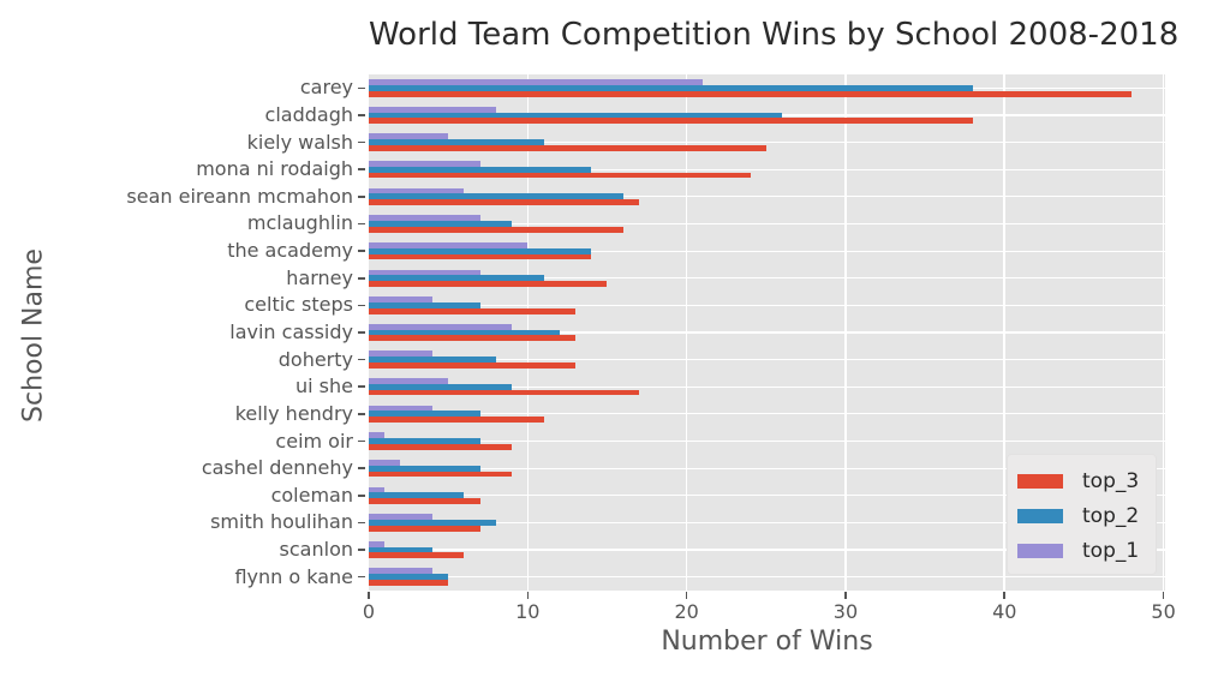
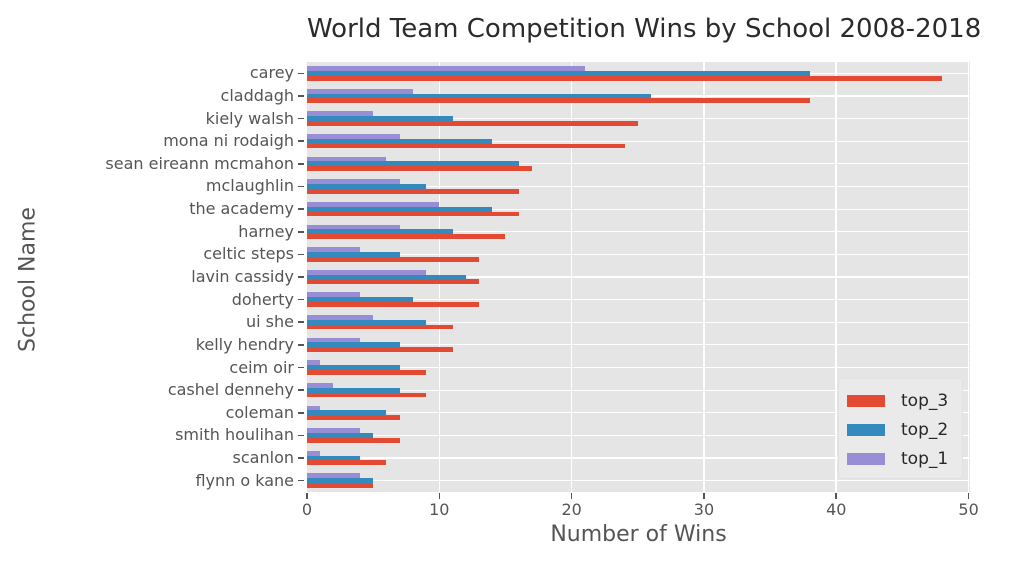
top_3/the academy: 14 -> 16
top_3/ui she: 17 -> 11
top_2/smith houlihan: 8 -> 5
